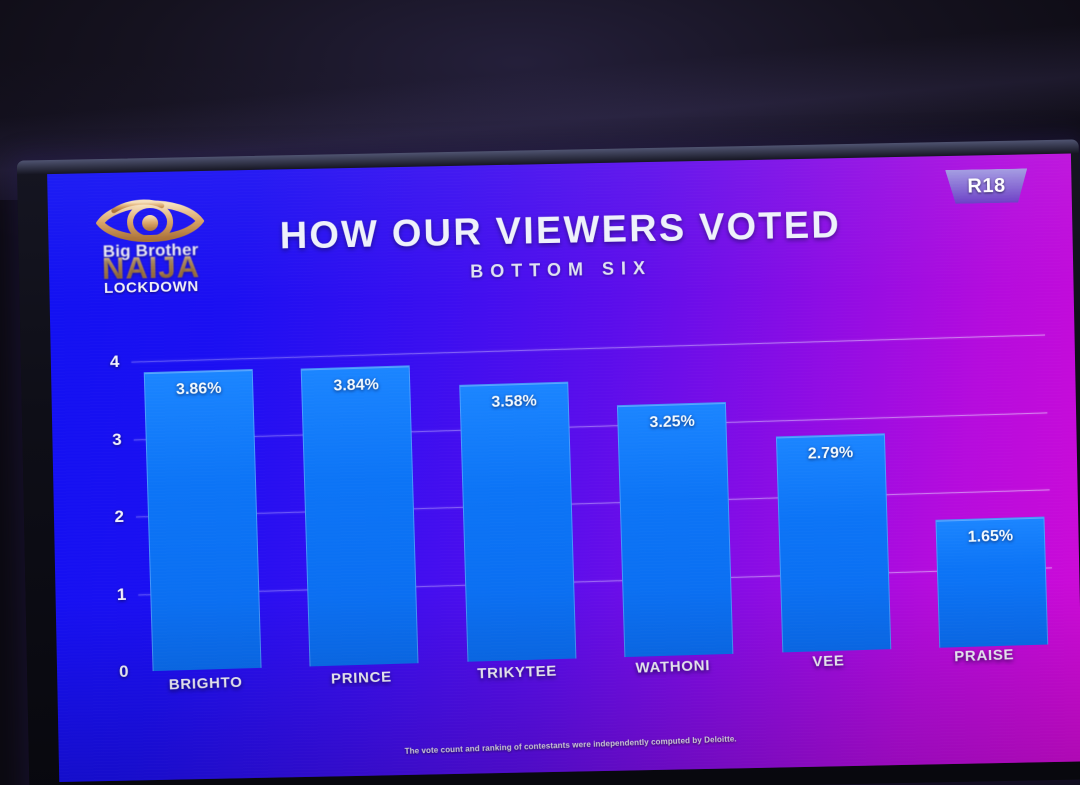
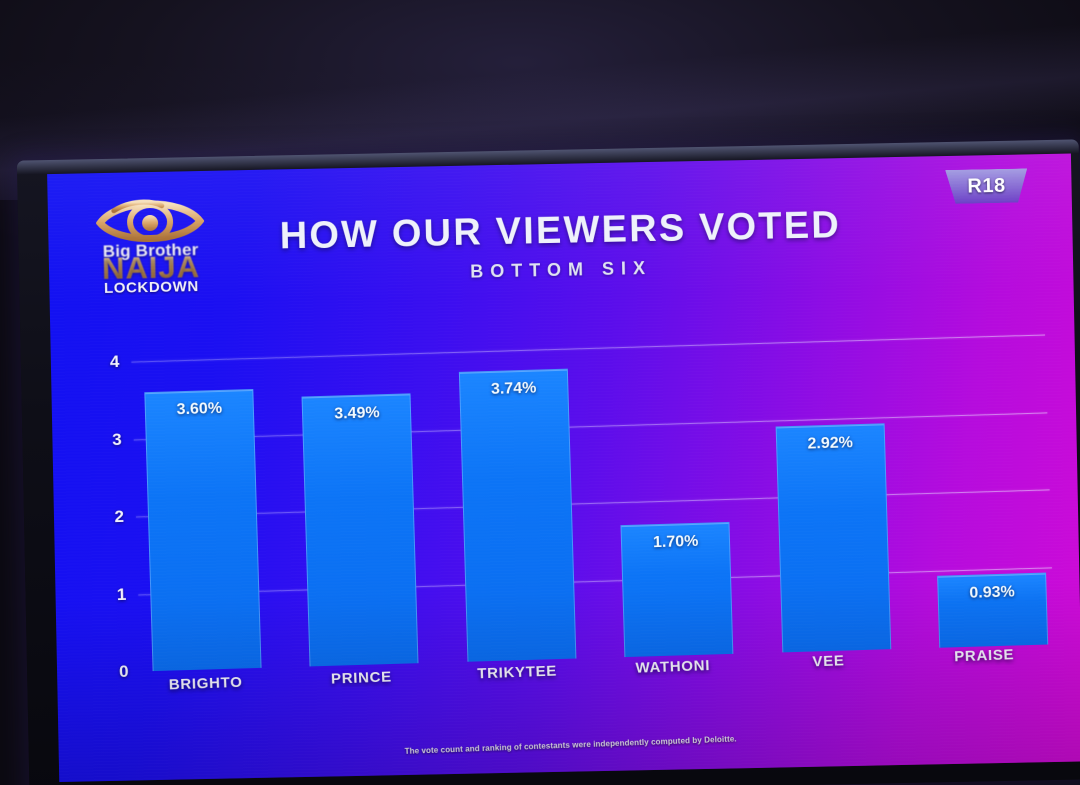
BRIGHTO: 3.86% -> 3.60%
PRINCE: 3.84% -> 3.49%
TRIKYTEE: 3.58% -> 3.74%
WATHONI: 3.25% -> 1.70%
VEE: 2.79% -> 2.92%
PRAISE: 1.65% -> 0.93%
